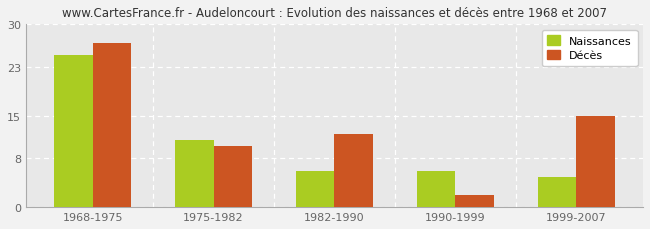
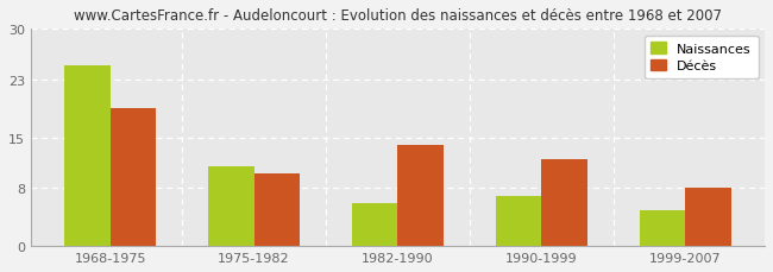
Décès/1968-1975: 27 -> 19
Décès/1982-1990: 12 -> 14
Naissances/1990-1999: 6 -> 7
Décès/1990-1999: 2 -> 12
Décès/1999-2007: 15 -> 8
